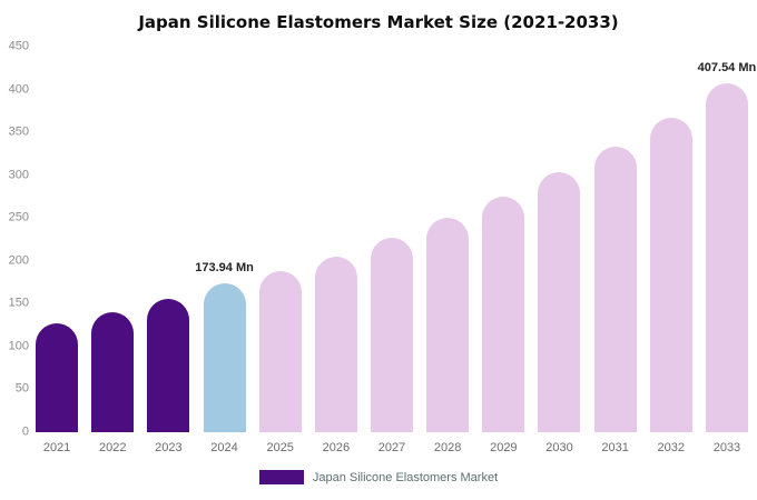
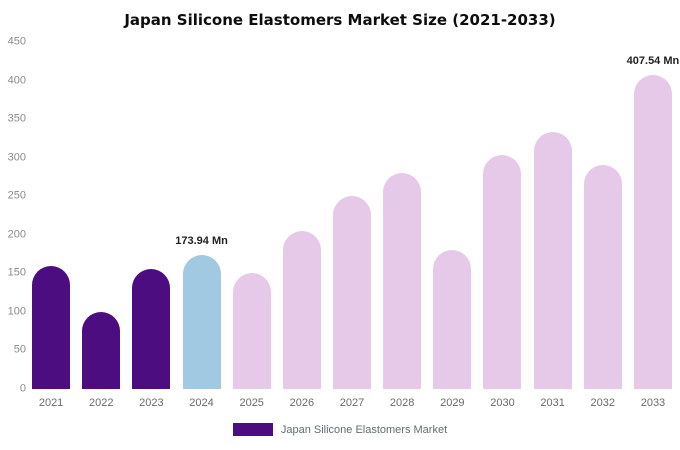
2021: 130 -> 160
2022: 140 -> 100
2025: 190 -> 150
2027: 230 -> 250
2028: 250 -> 280
2029: 280 -> 180
2032: 370 -> 290
